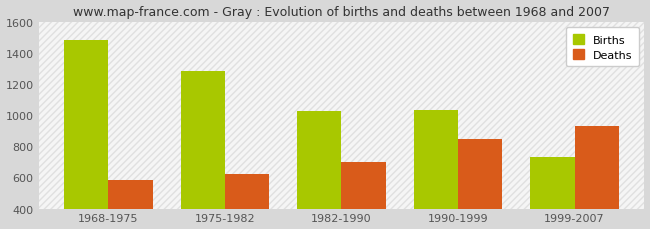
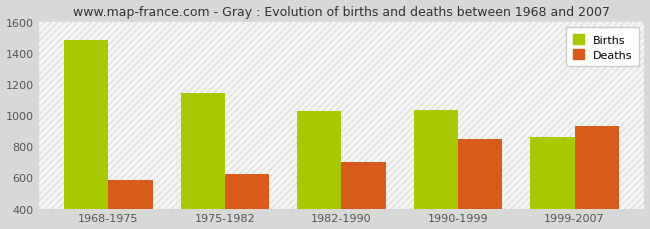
Births/1975-1982: 1280 -> 1140
Births/1999-2007: 730 -> 860
